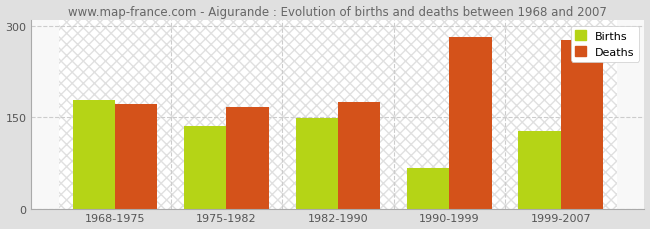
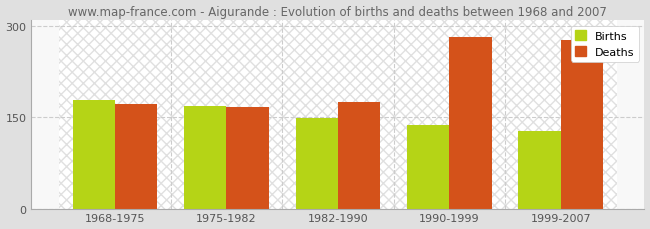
Births/1975-1982: 136 -> 168
Births/1990-1999: 66 -> 137
